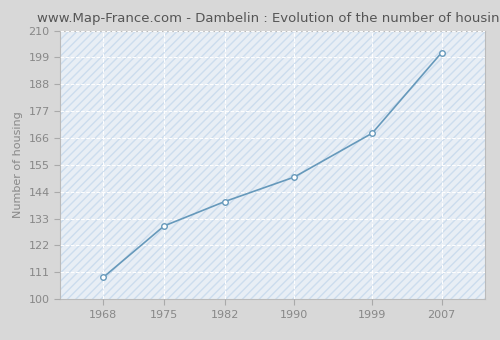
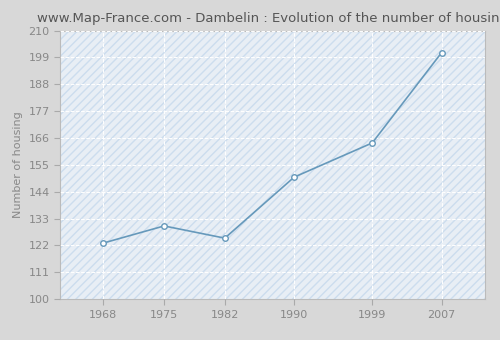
1968: 109 -> 123
1982: 140 -> 125
1999: 168 -> 164
